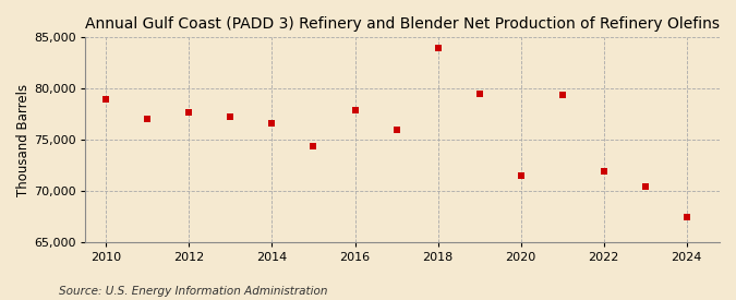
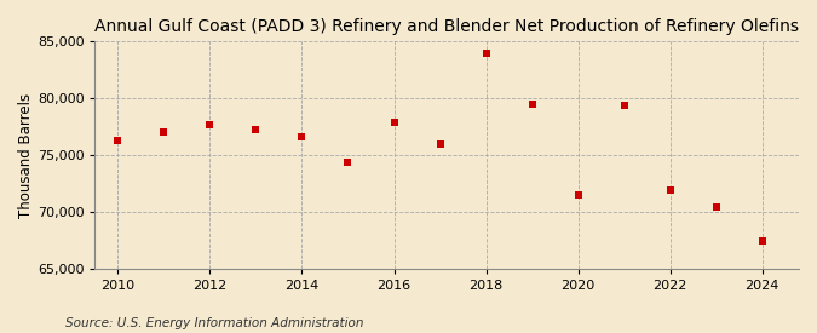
2010: 79,000 -> 76,300
